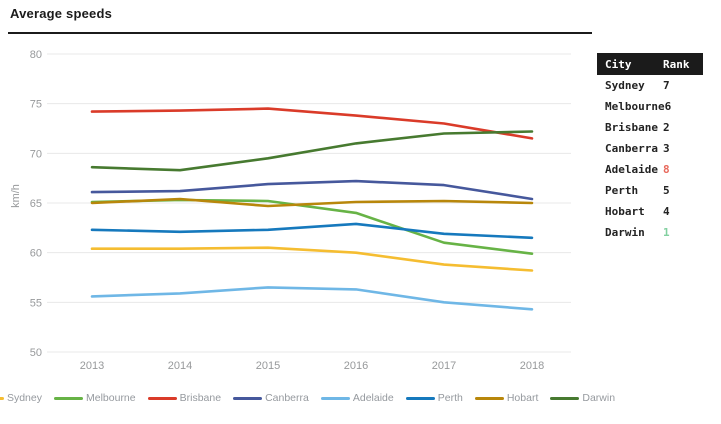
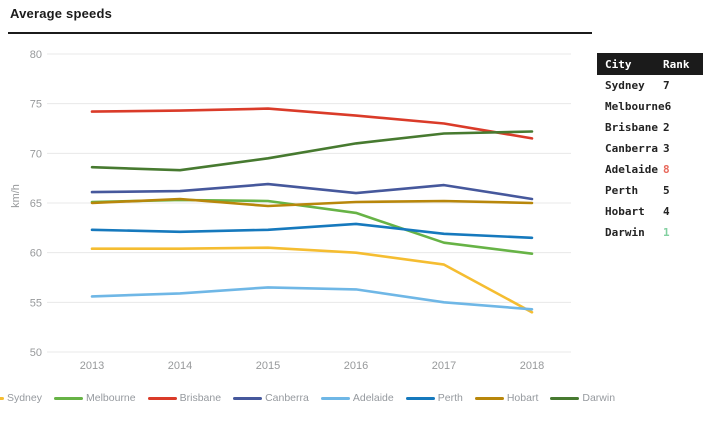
Canberra/2016: 67 -> 66
Sydney/2018: 58 -> 54
